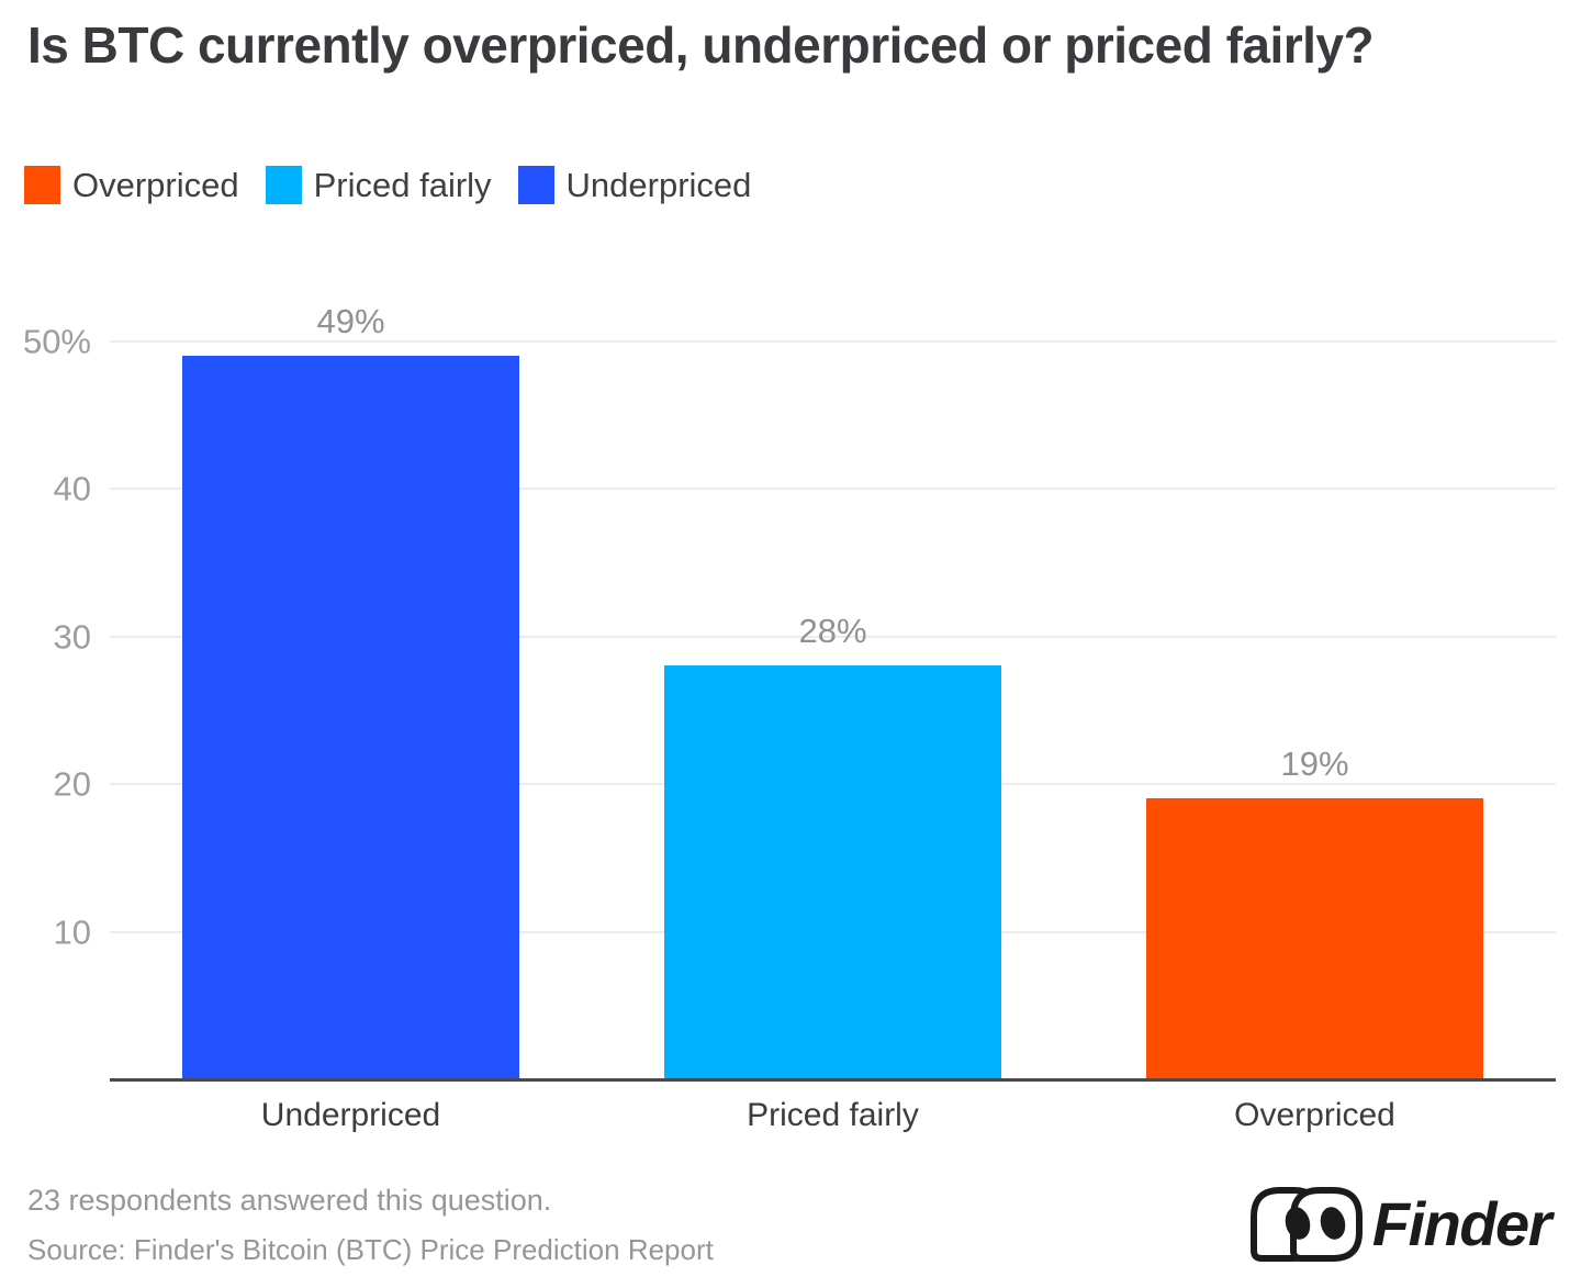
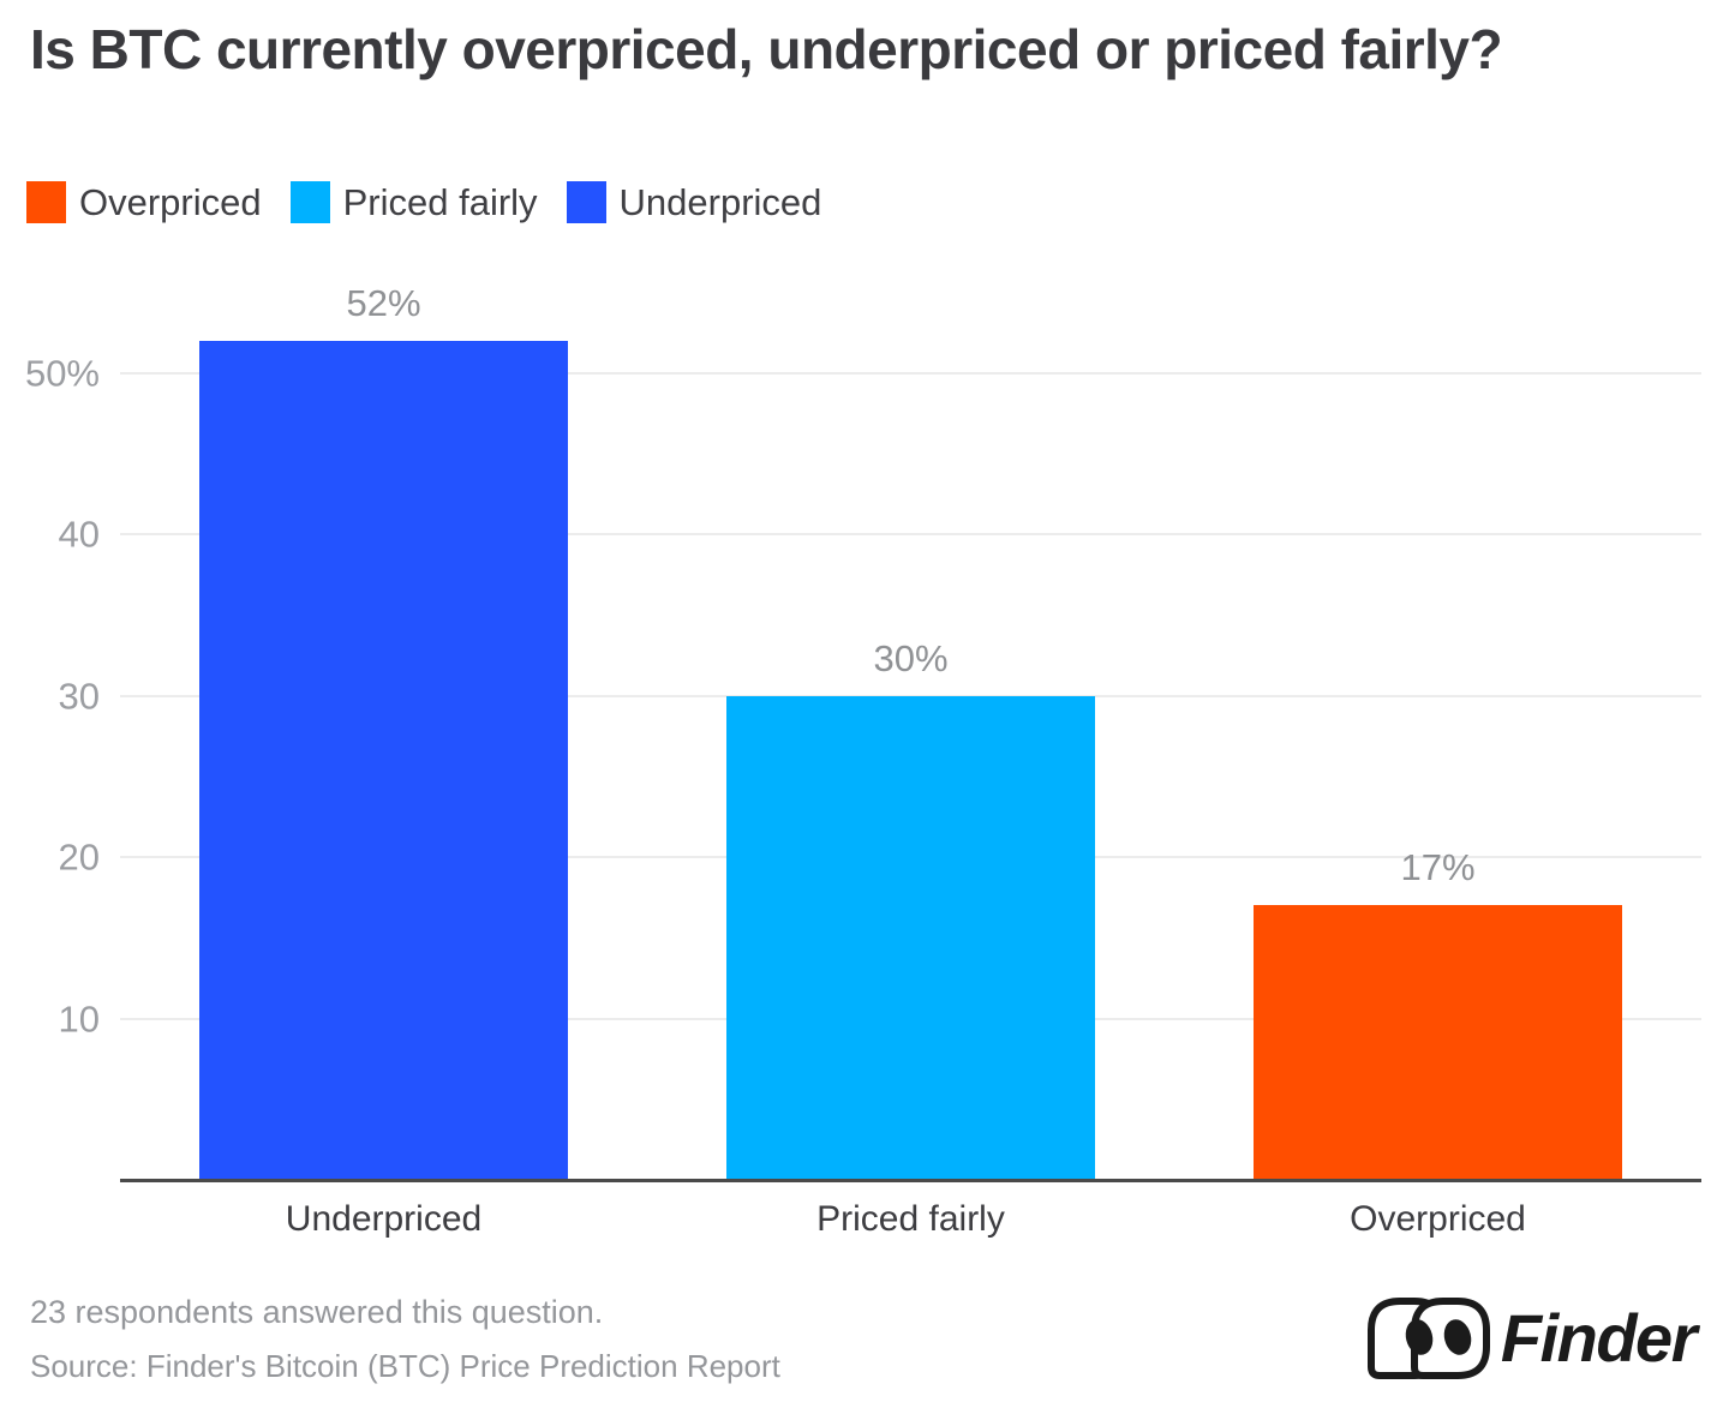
Underpriced: 49% -> 52%
Priced fairly: 28% -> 30%
Overpriced: 19% -> 17%
